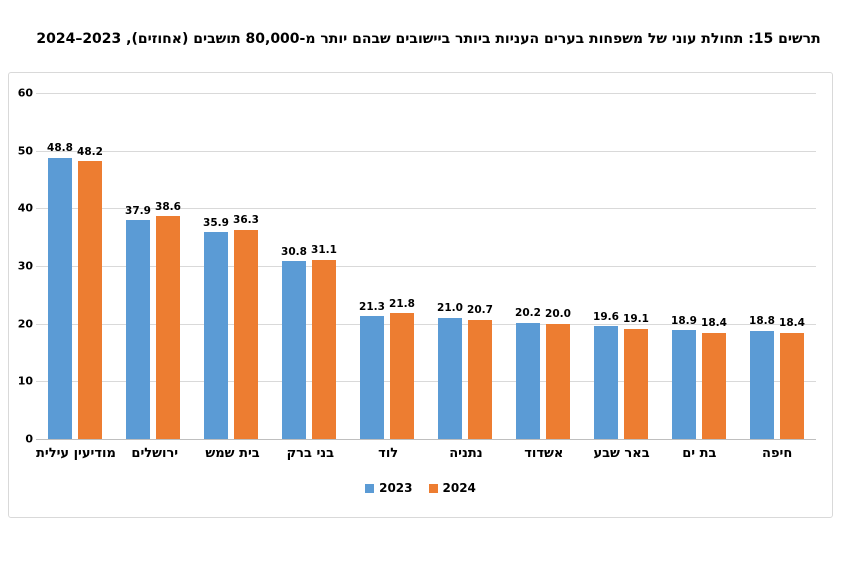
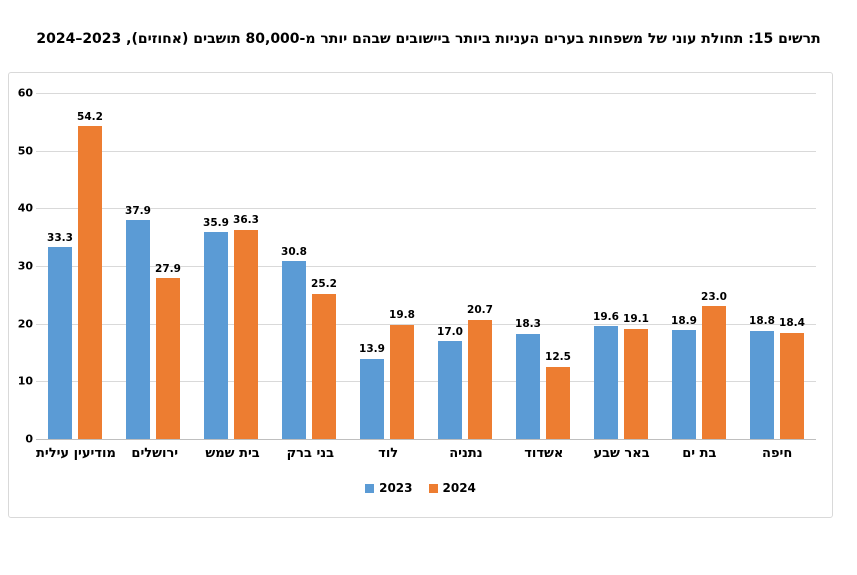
2023/מודיעין עילית: 48.8 -> 33.3
2024/מודיעין עילית: 48.2 -> 54.2
2024/ירושלים: 38.6 -> 27.9
2024/בני ברק: 31.1 -> 25.2
2023/לוד: 21.3 -> 13.9
2024/לוד: 21.8 -> 19.8
2023/נתניה: 21.0 -> 17.0
2023/אשדוד: 20.2 -> 18.3
2024/אשדוד: 20.0 -> 12.5
2024/בת ים: 18.4 -> 23.0
